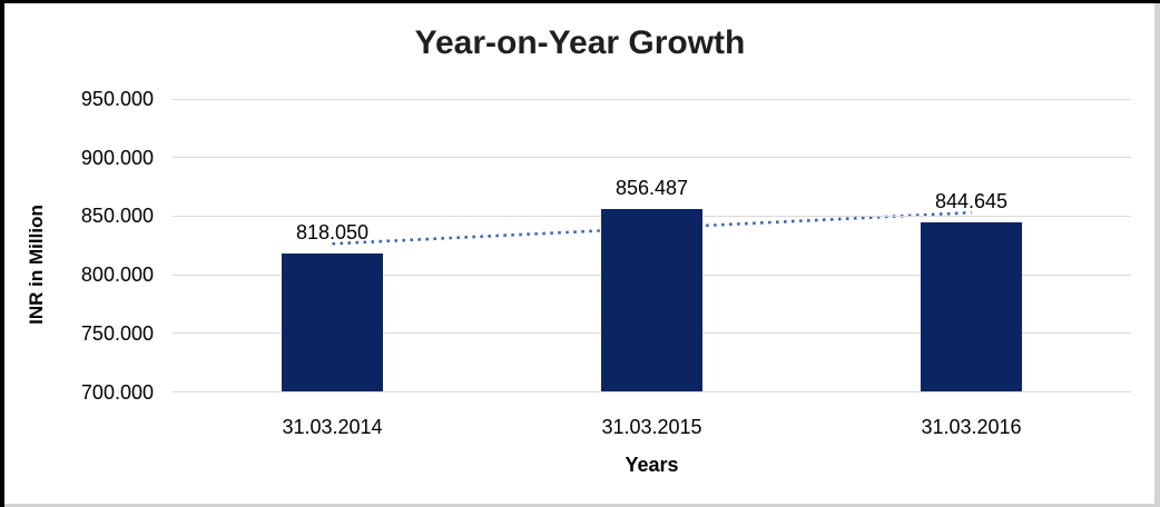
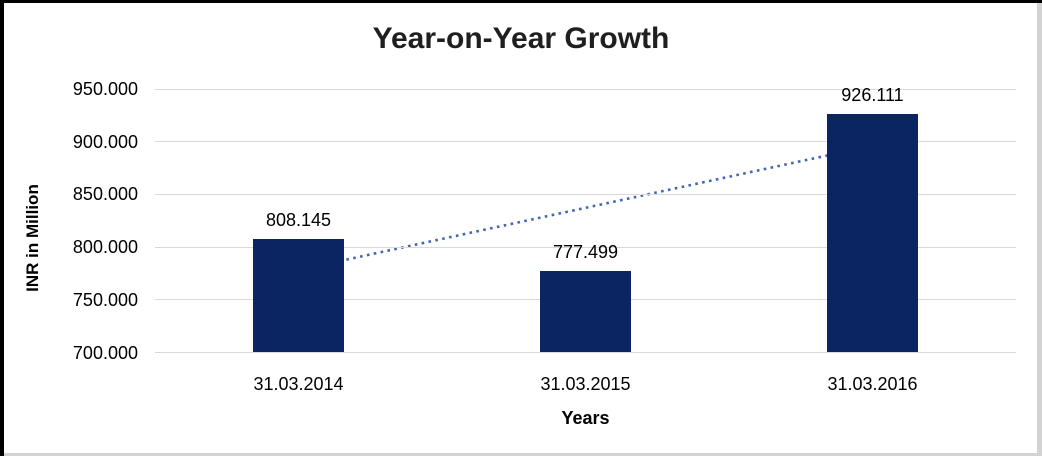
31.03.2014: 818.050 -> 808.145
31.03.2015: 856.487 -> 777.499
31.03.2016: 844.645 -> 926.111
